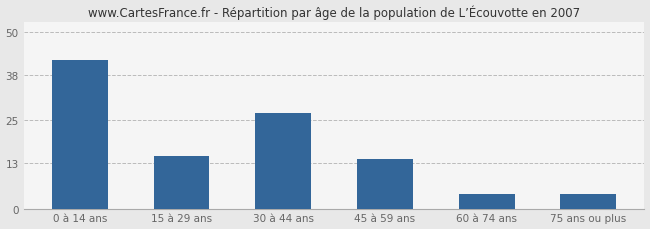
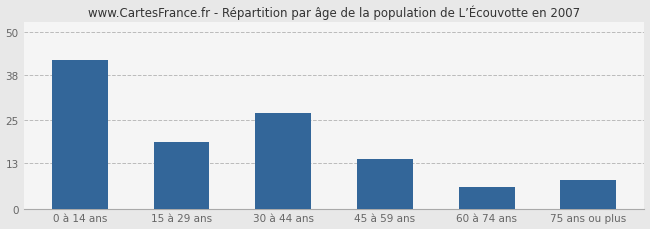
15 à 29 ans: 15 -> 19
60 à 74 ans: 4 -> 6
75 ans ou plus: 4 -> 8
